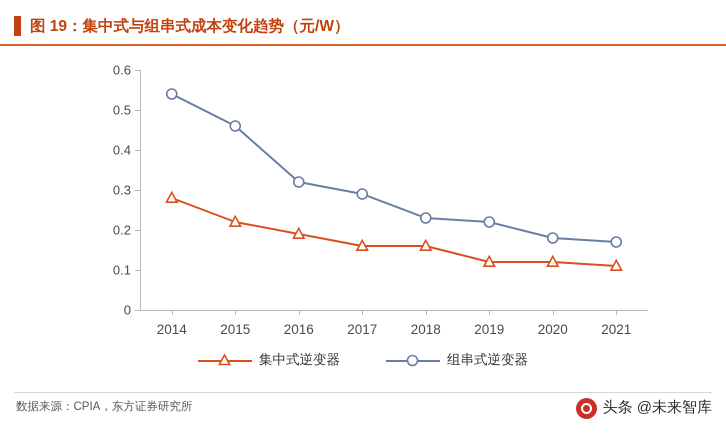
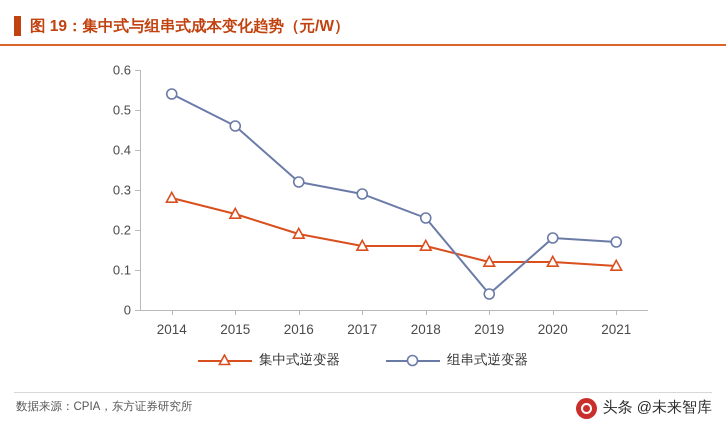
集中式逆变器/2015: 0.22 -> 0.24
组串式逆变器/2019: 0.22 -> 0.04
